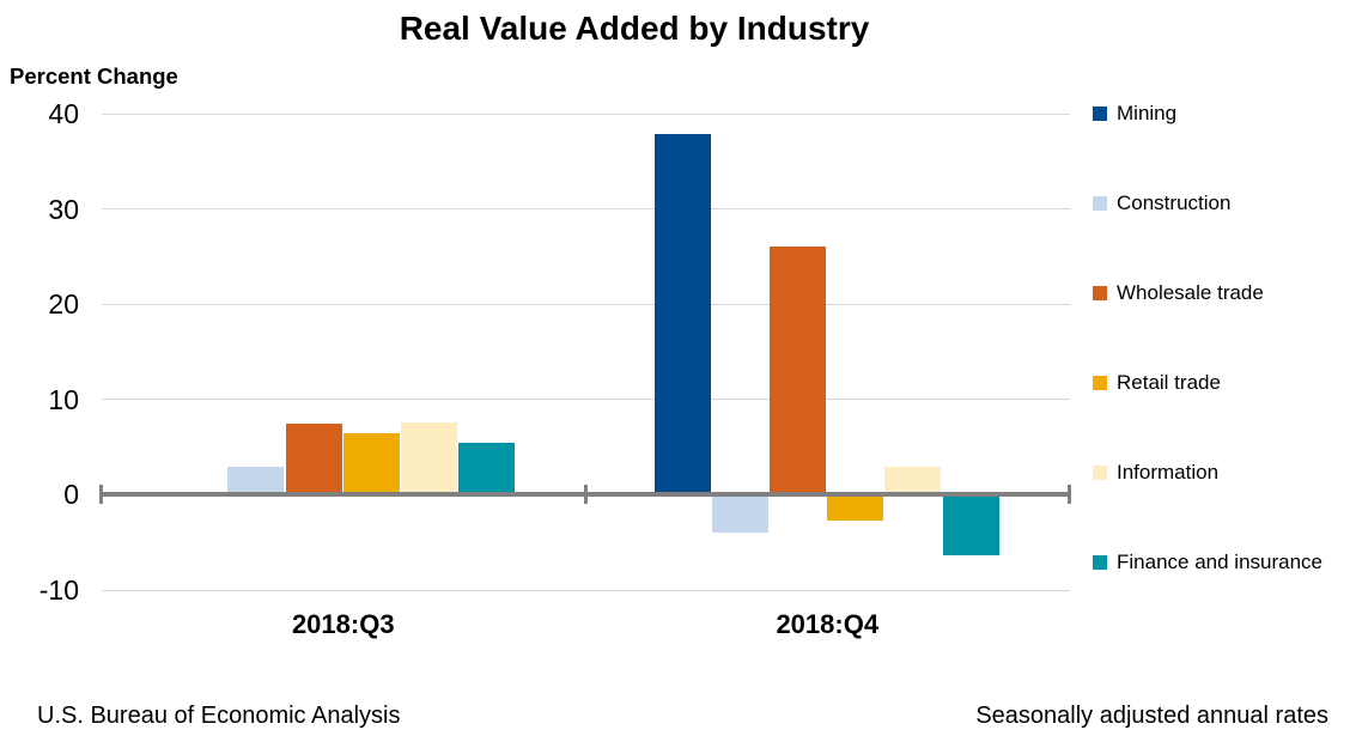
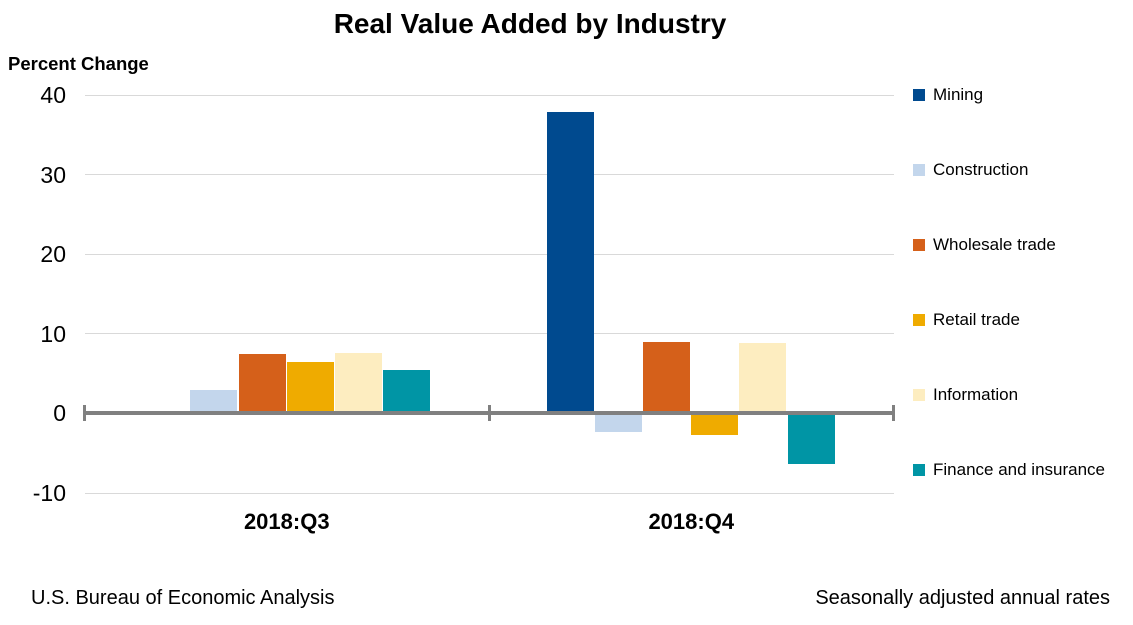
Construction/2018:Q4: -4 -> -2
Wholesale trade/2018:Q4: 26 -> 9
Information/2018:Q4: 3 -> 9
